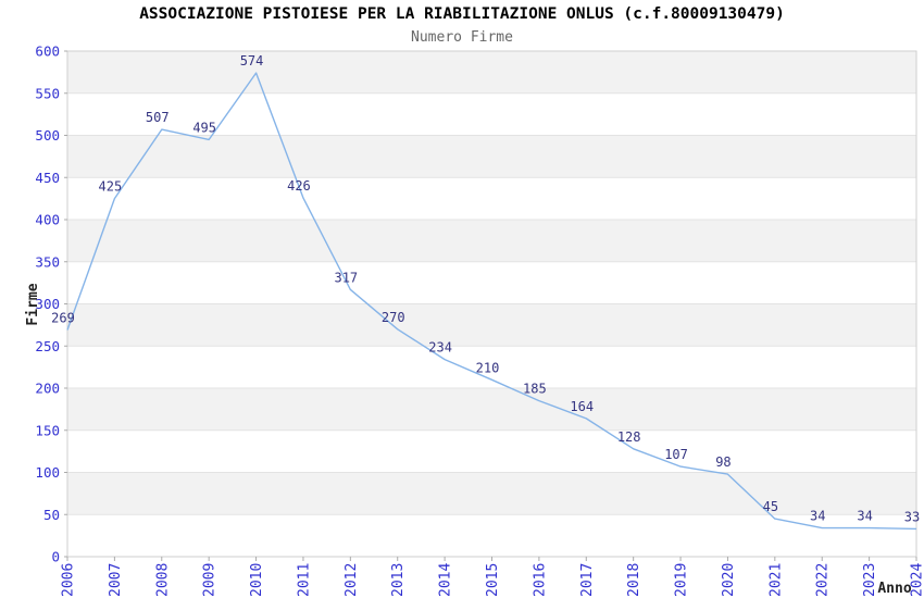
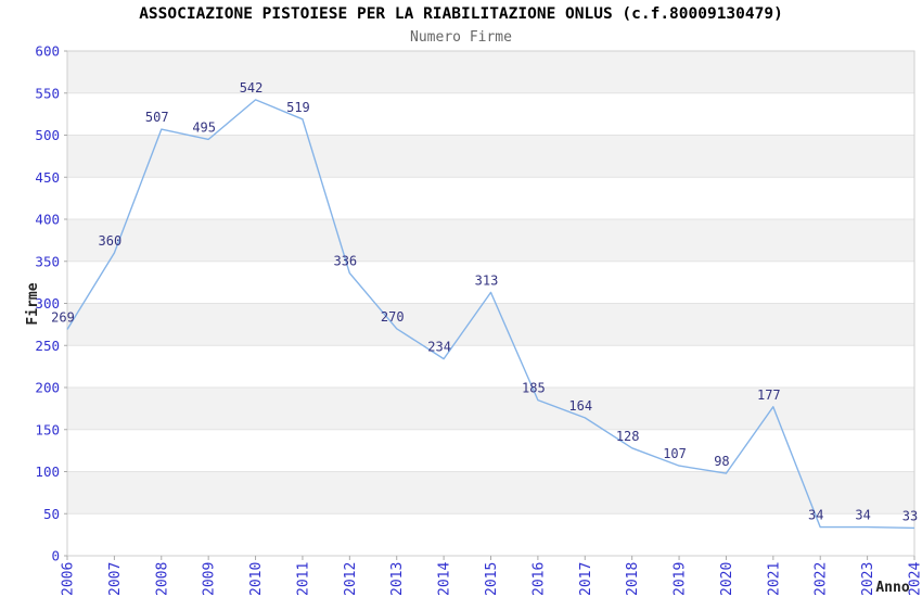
2007: 425 -> 360
2010: 574 -> 542
2011: 426 -> 519
2012: 317 -> 336
2015: 210 -> 313
2021: 45 -> 177
